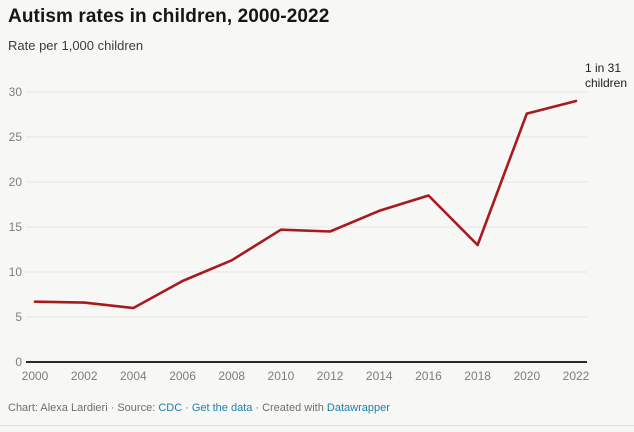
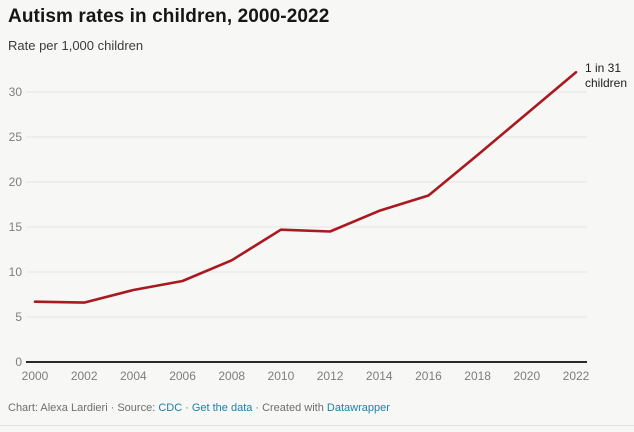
2004: 6 -> 8
2018: 13 -> 23
2022: 29 -> 32
